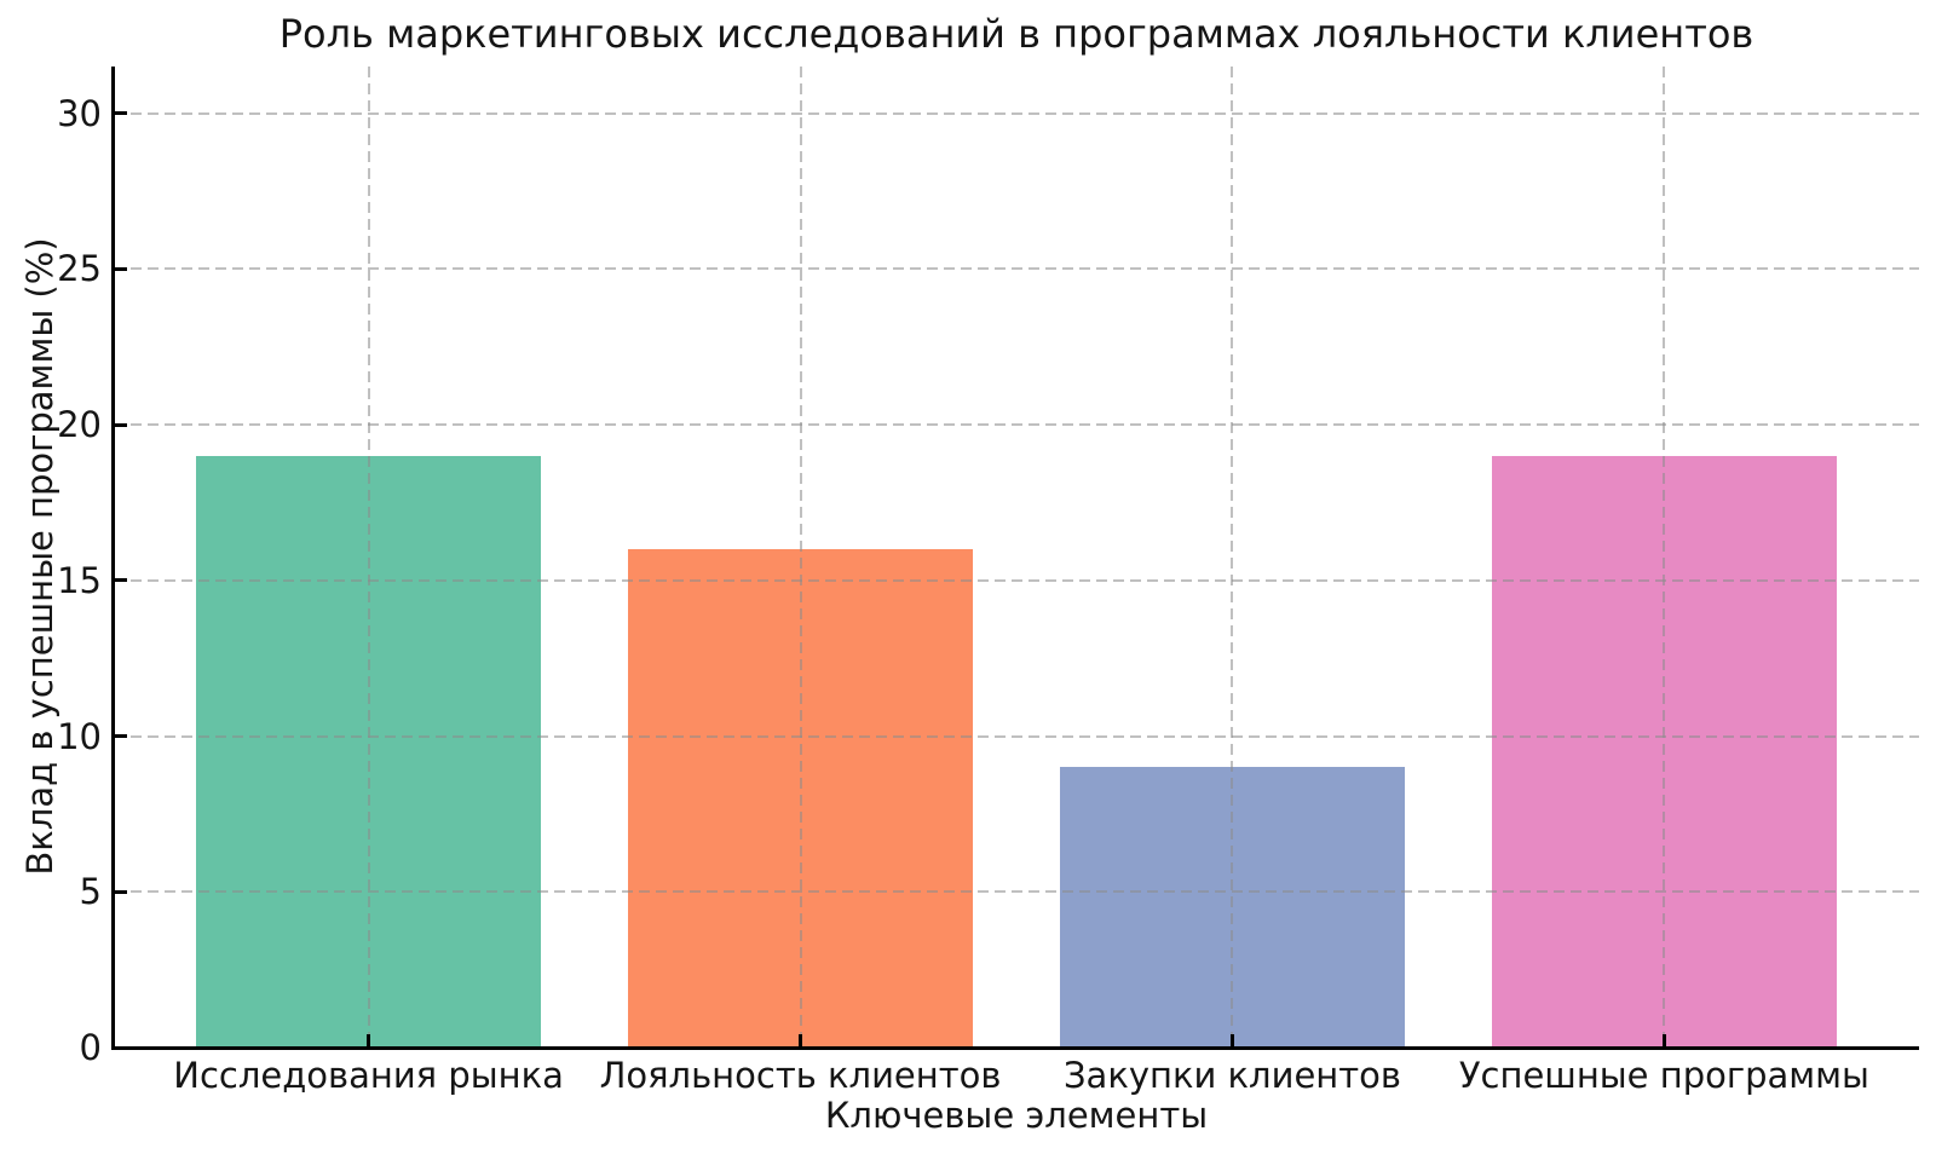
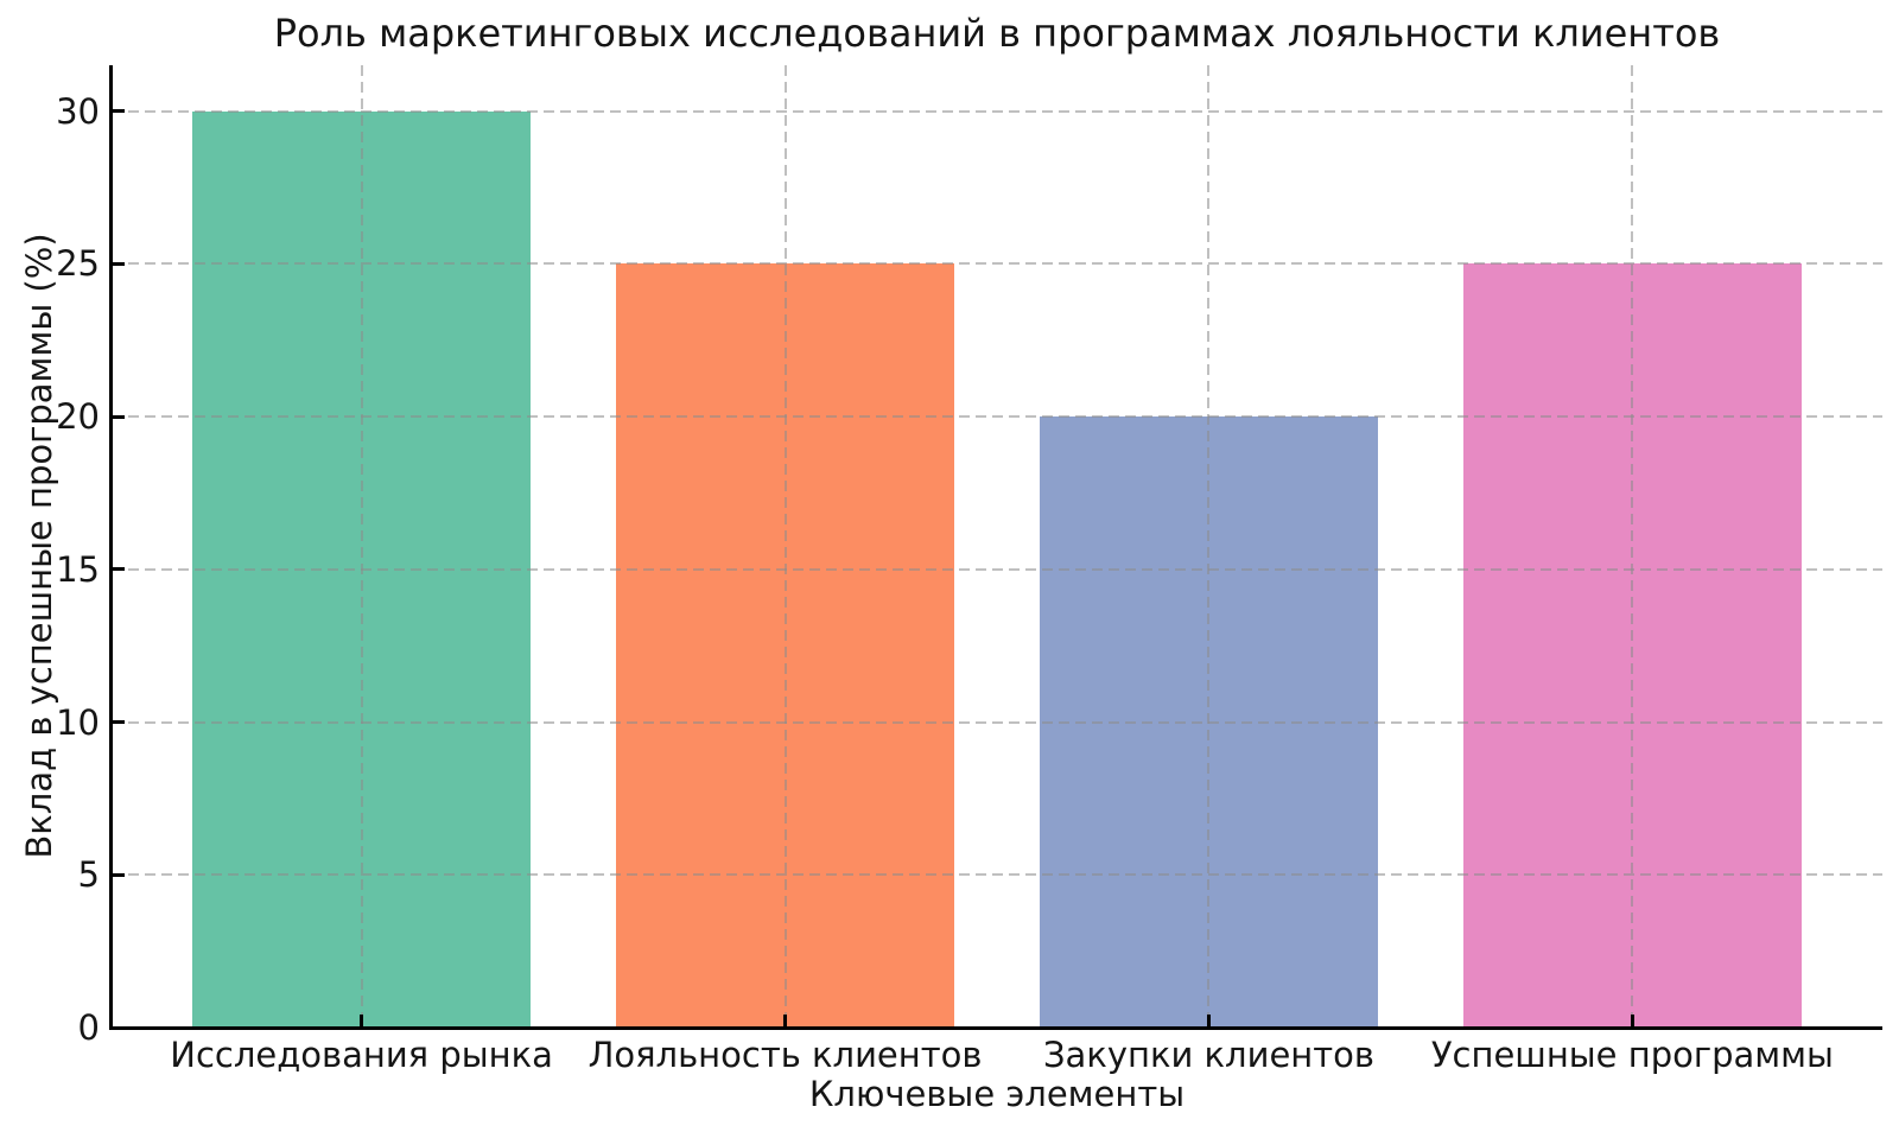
Исследования рынка: 19 -> 30
Лояльность клиентов: 16 -> 25
Закупки клиентов: 9 -> 20
Успешные программы: 19 -> 25
